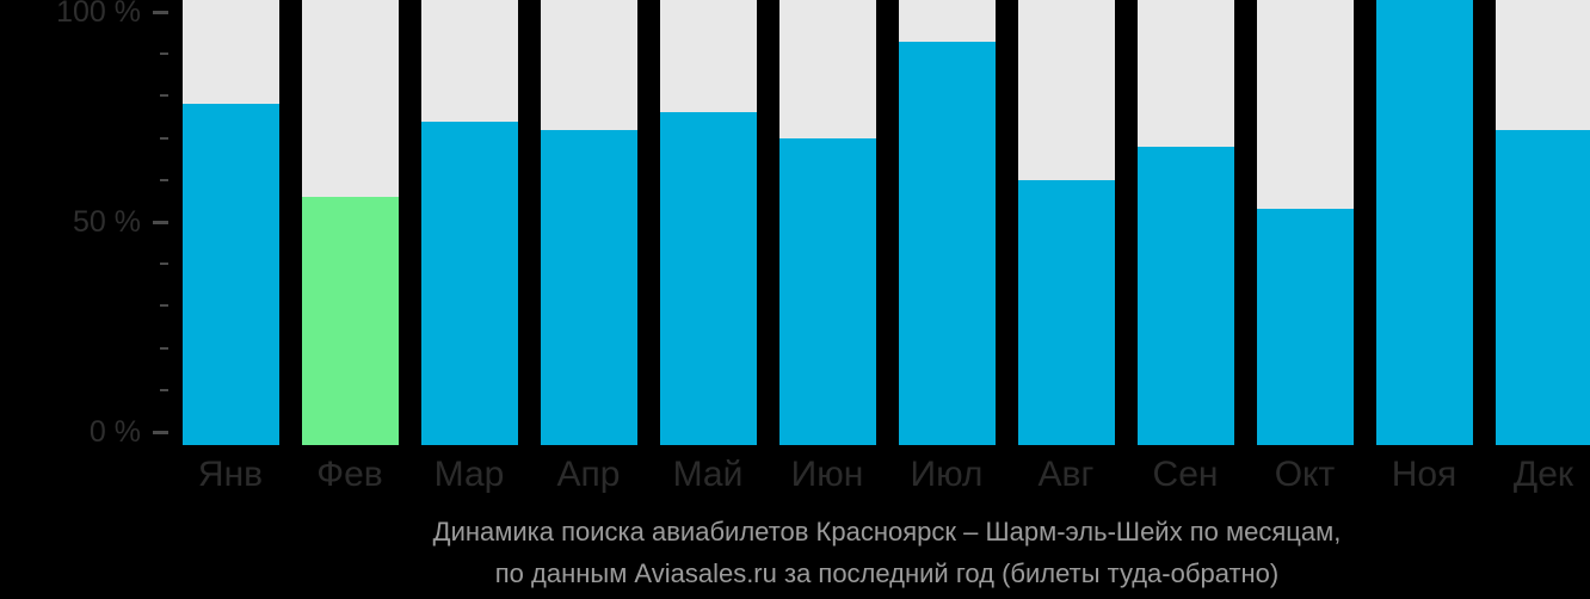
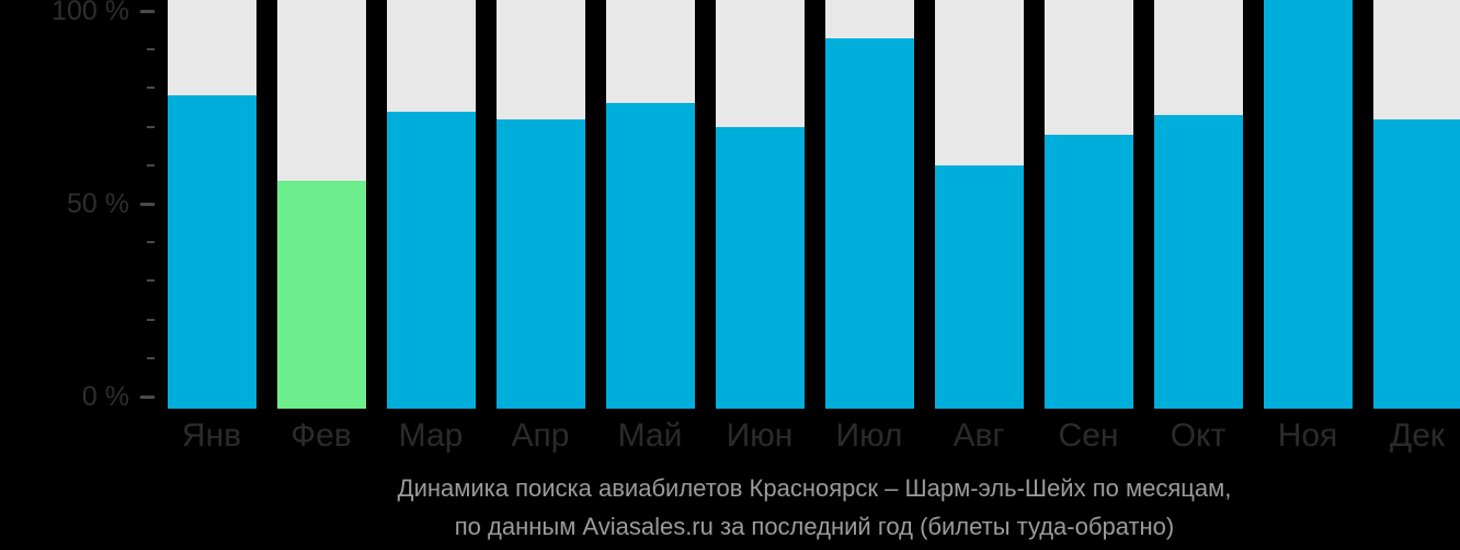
Окт: 53% -> 73%
